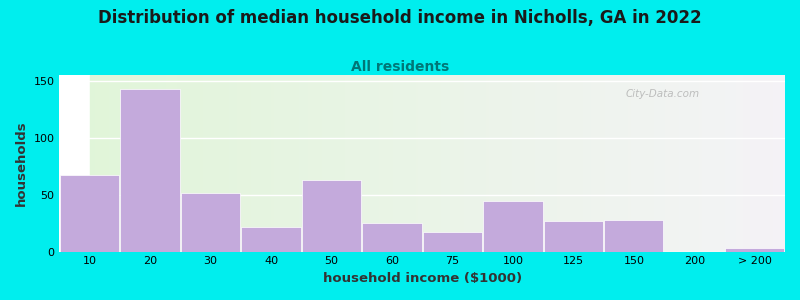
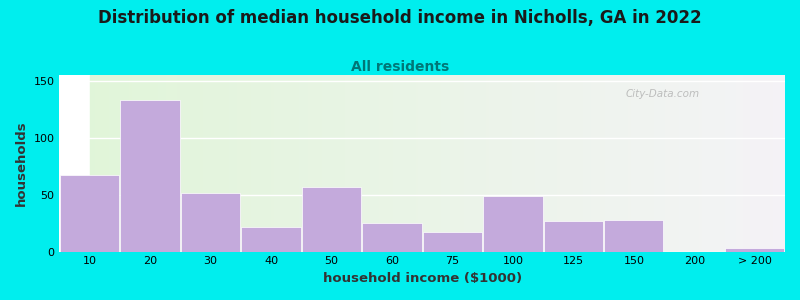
20: 143 -> 133
50: 63 -> 57
100: 44 -> 49
